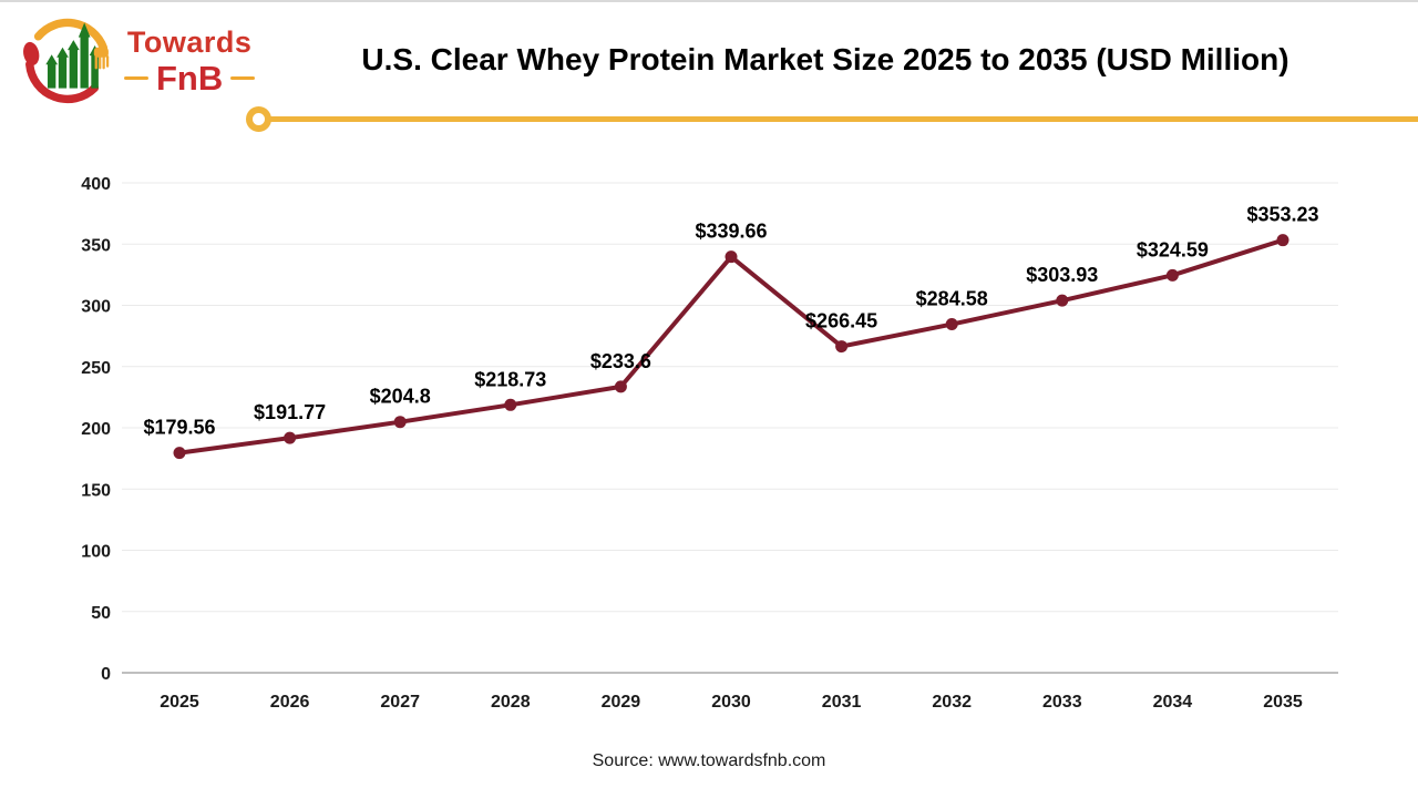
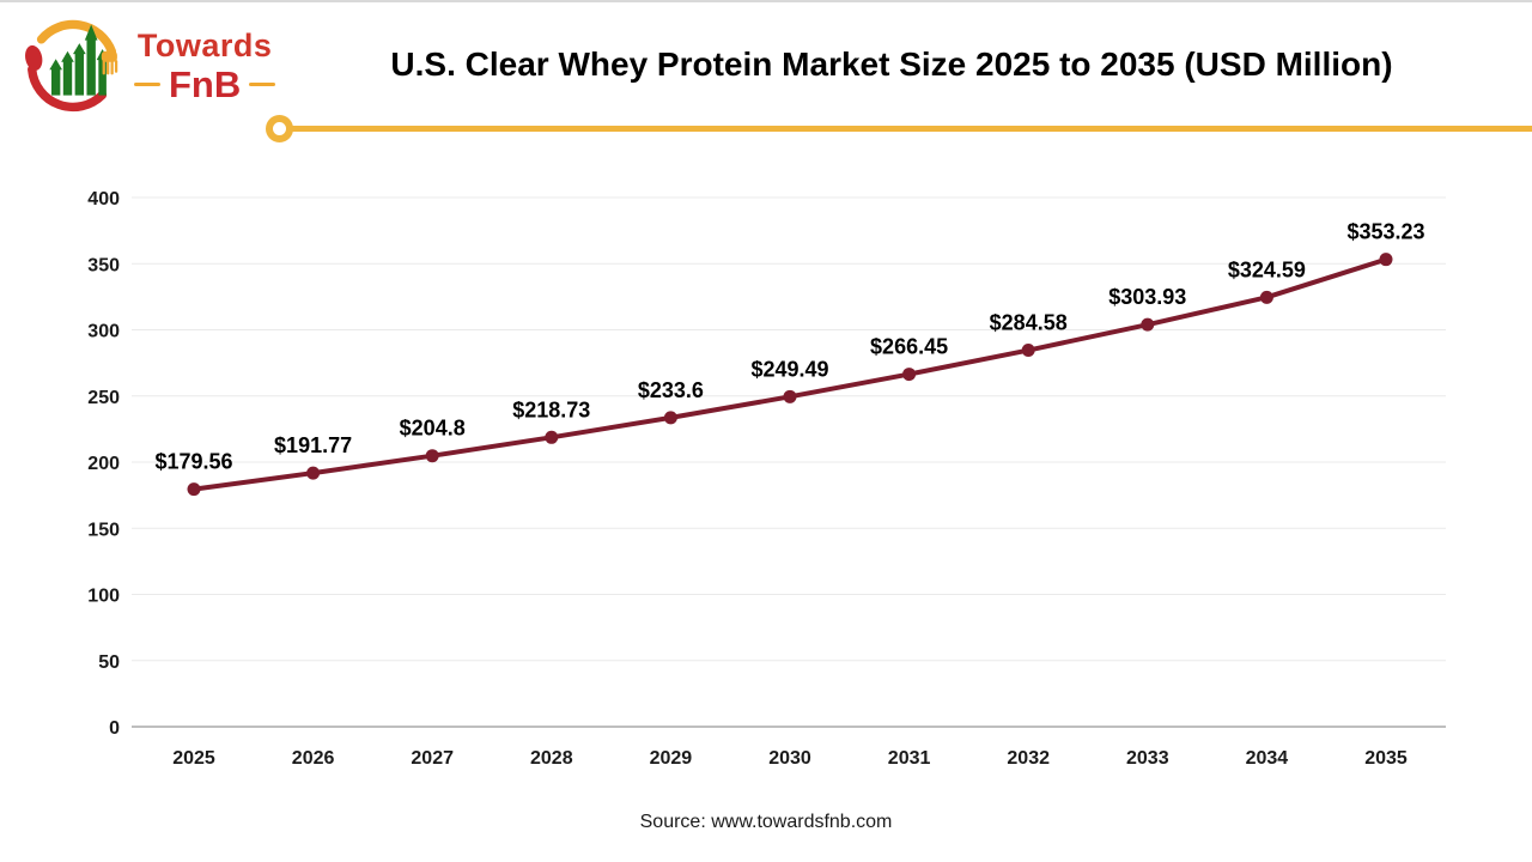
2030: $339.66 -> $249.49
